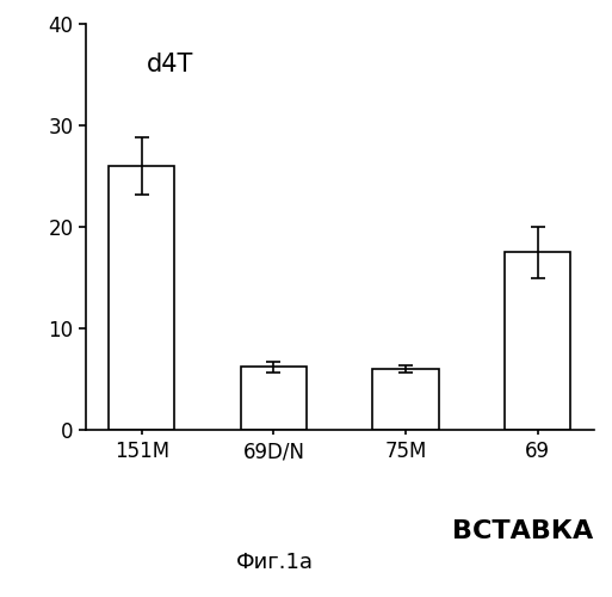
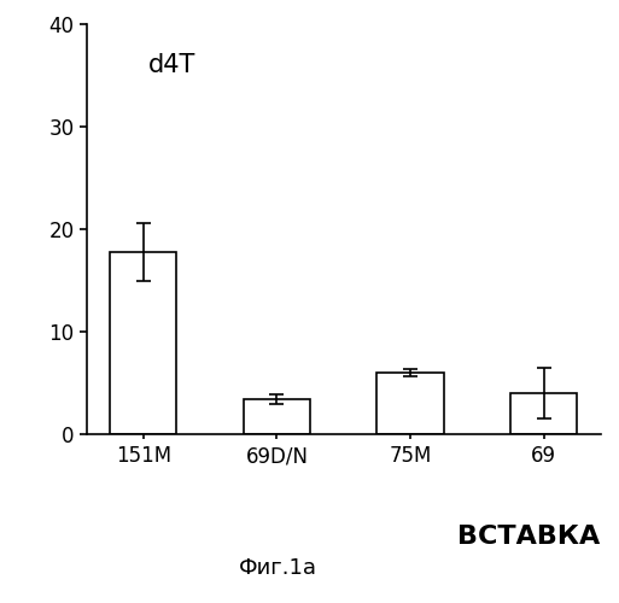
151M: 26.0 -> 17.8
69D/N: 6.2 -> 3.4
69: 17.5 -> 4.0
